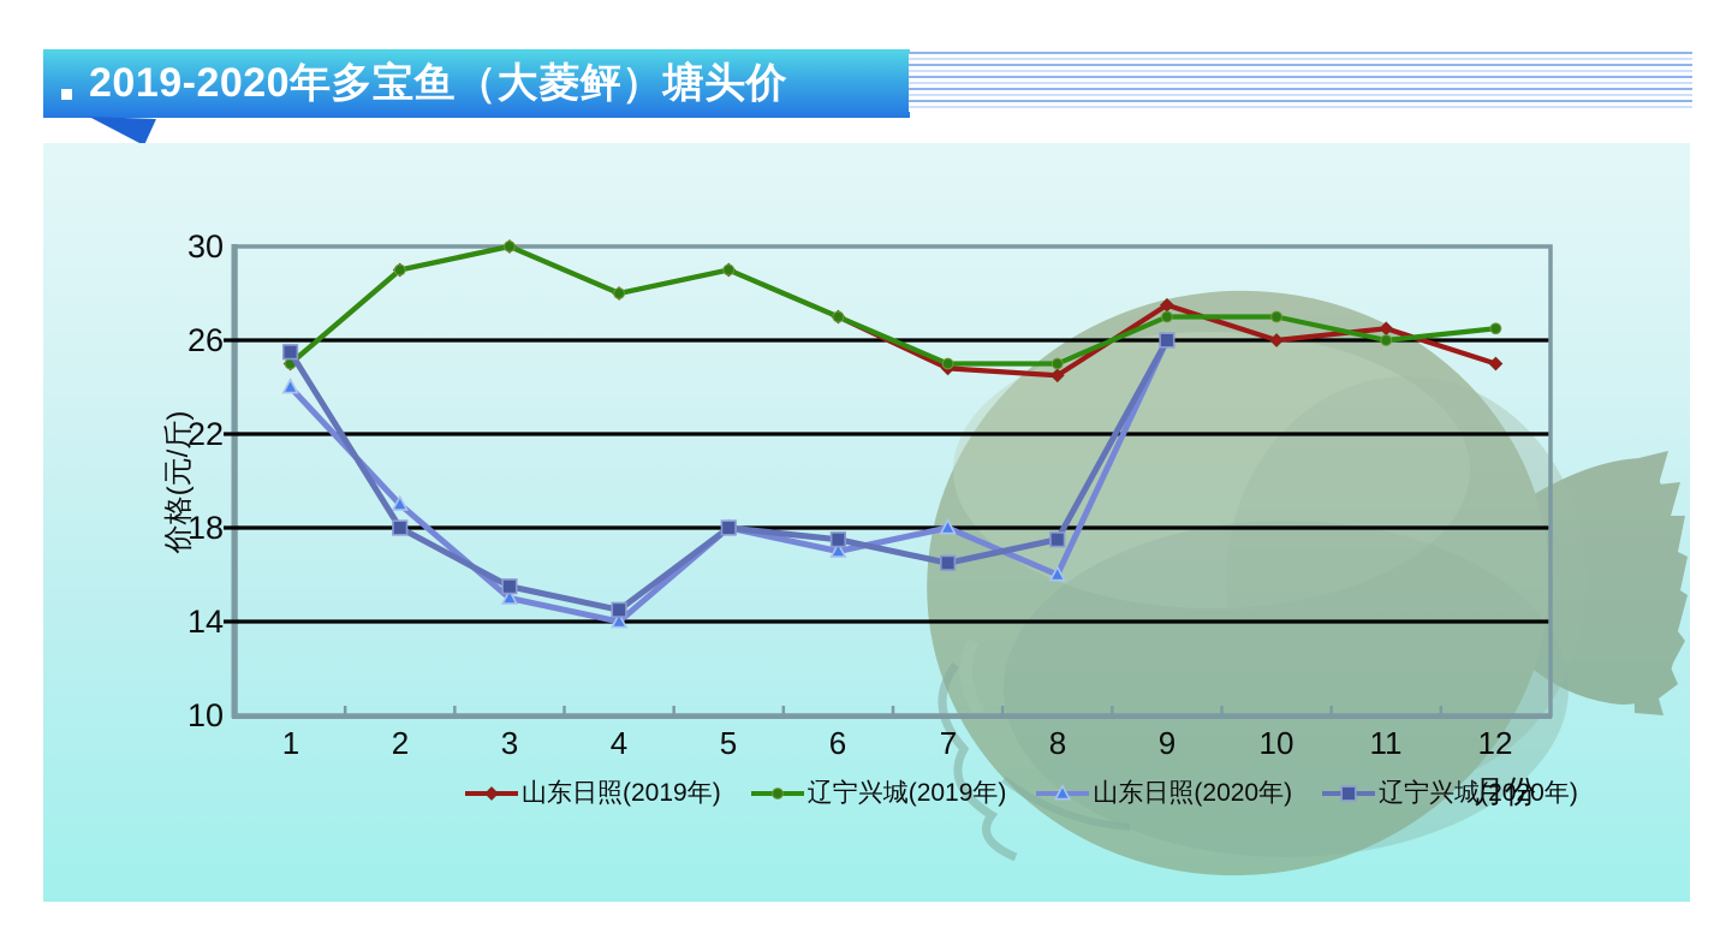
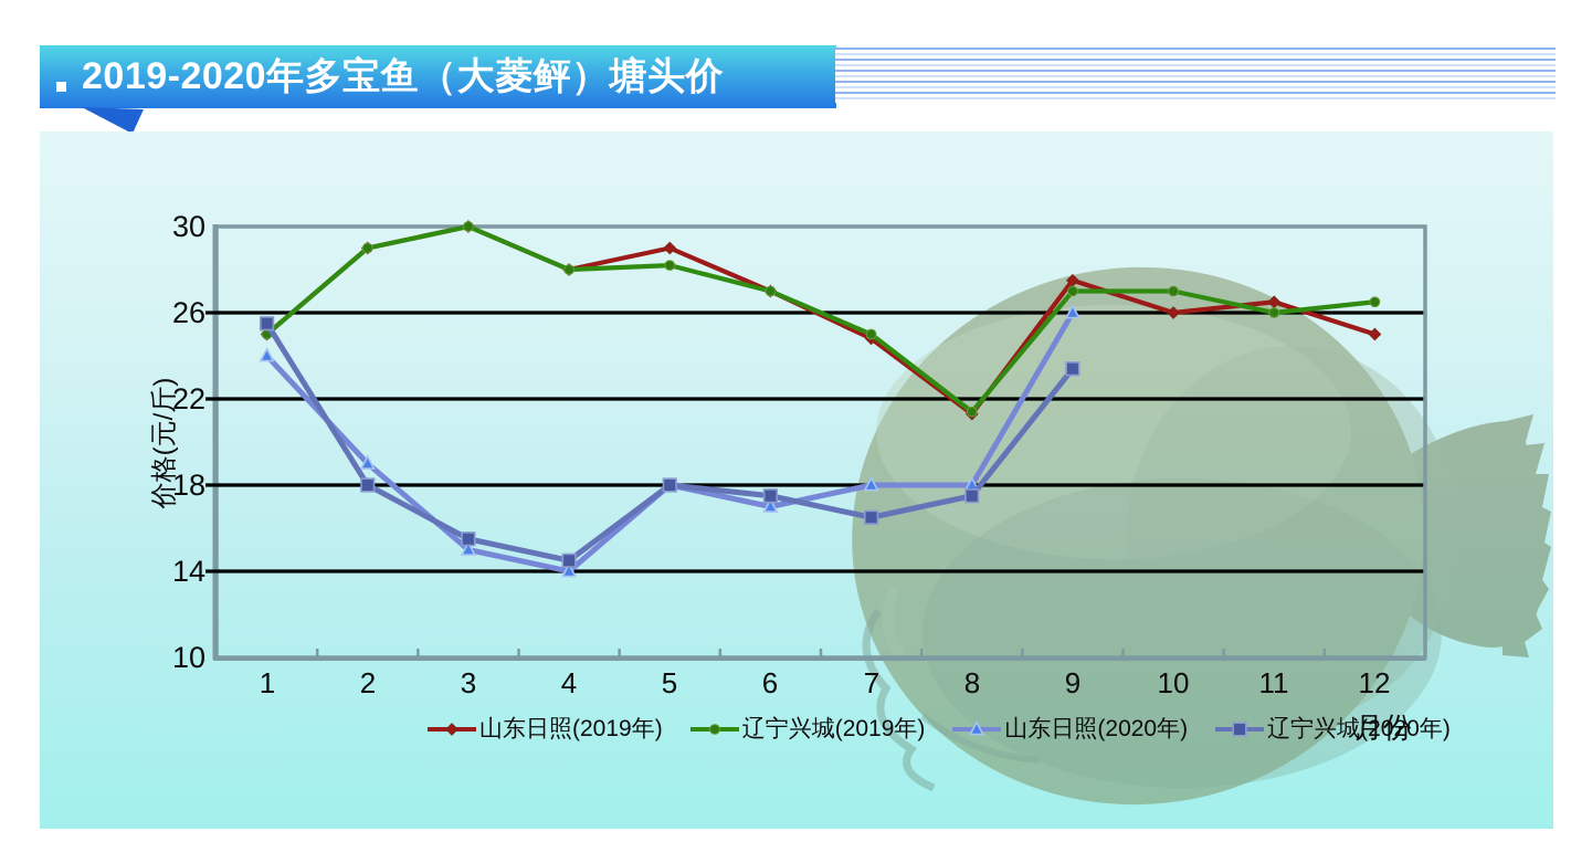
辽宁兴城(2019年)/5: 29.0 -> 28.2
山东日照(2019年)/8: 24.5 -> 21.3
辽宁兴城(2019年)/8: 25.0 -> 21.4
山东日照(2020年)/8: 16 -> 18
辽宁兴城(2020年)/9: 26.0 -> 23.4
